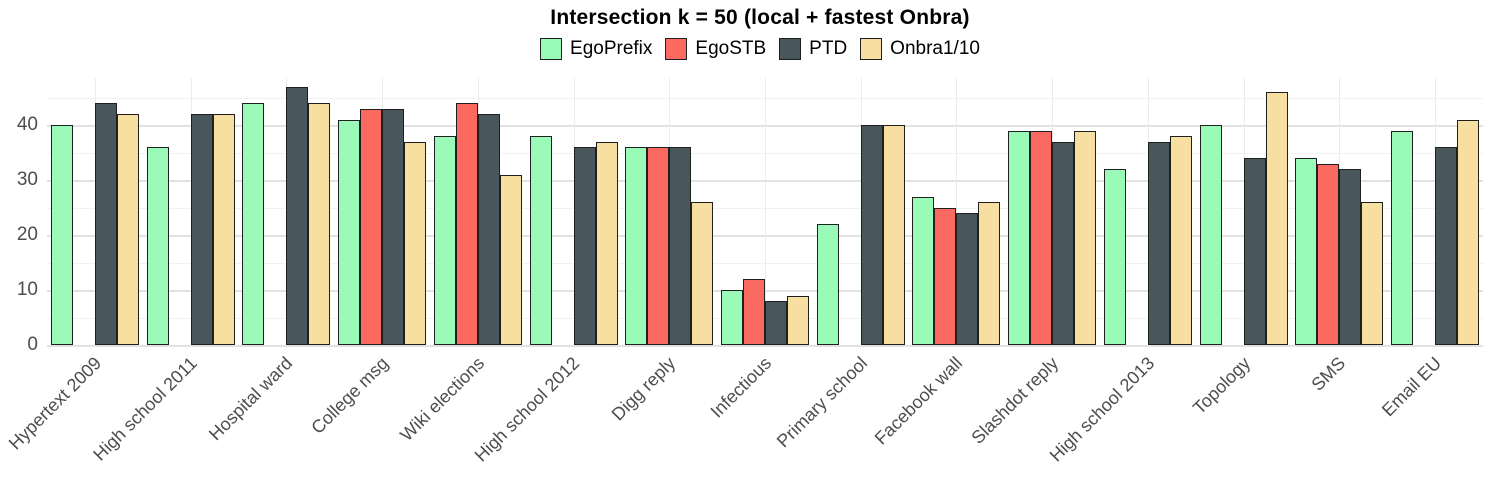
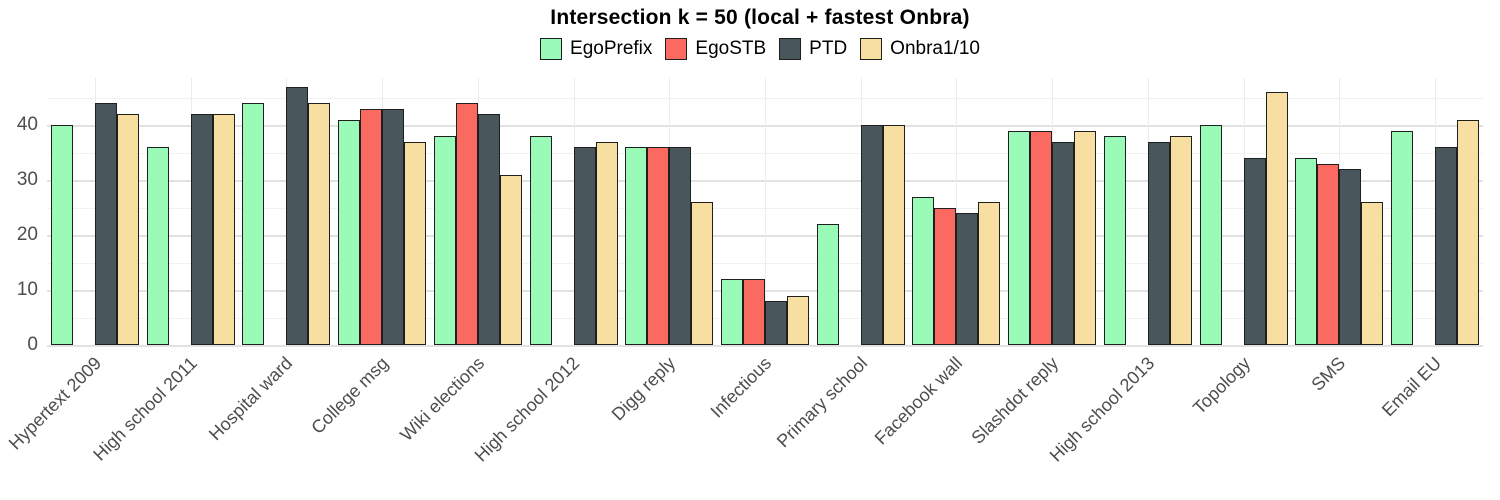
EgoPrefix/Infectious: 10 -> 12
EgoPrefix/High school 2013: 32 -> 38
